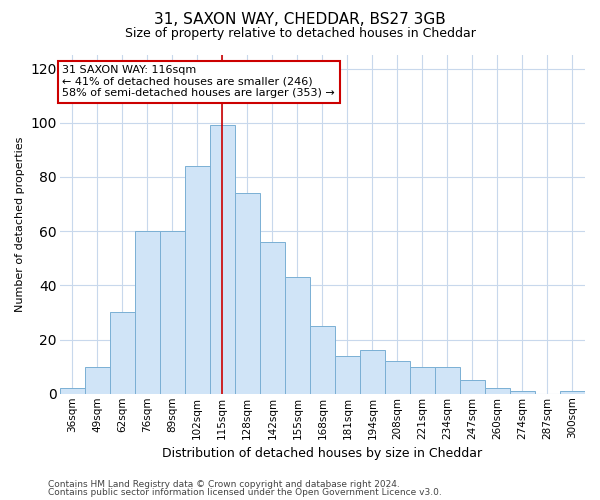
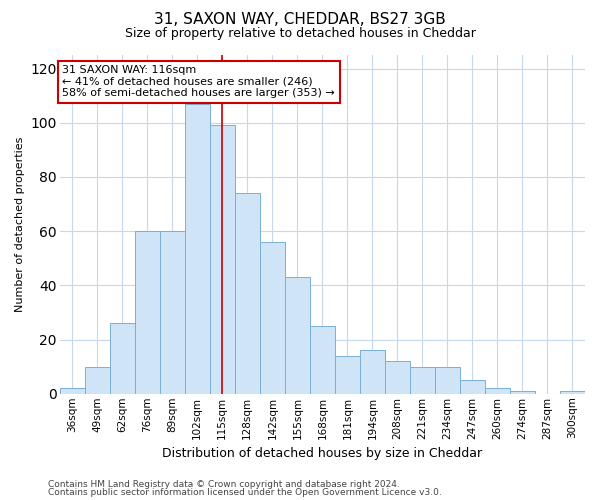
62sqm: 30 -> 26
102sqm: 84 -> 107
